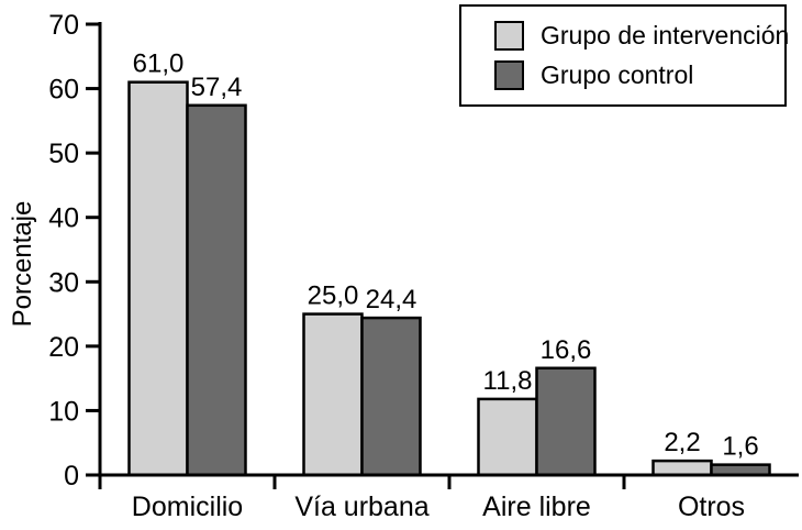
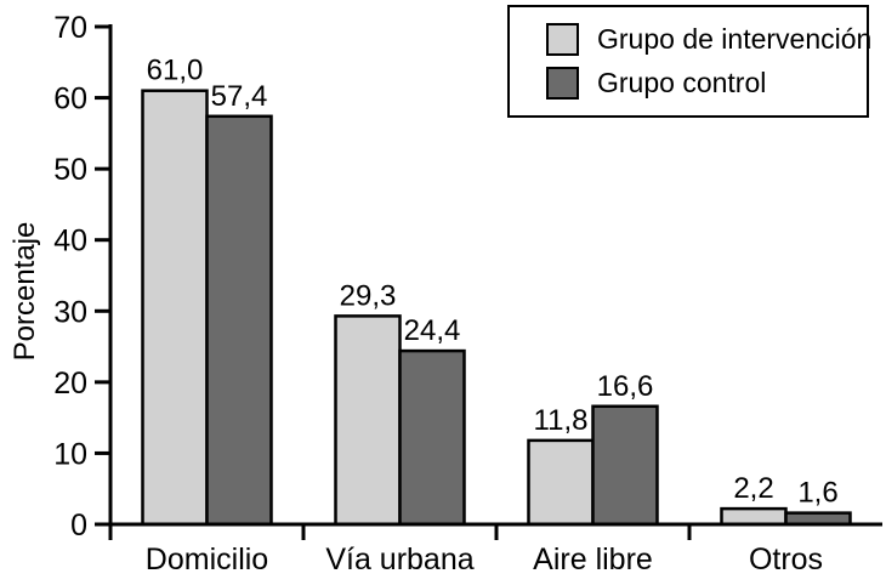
Grupo de intervención/Vía urbana: 25,0 -> 29,3
